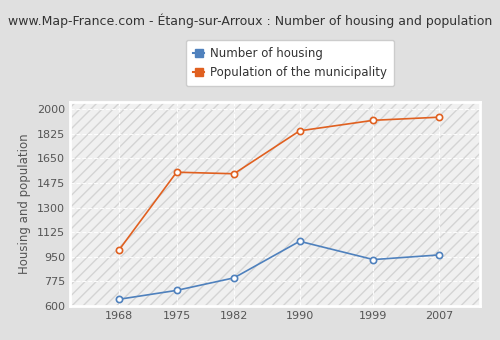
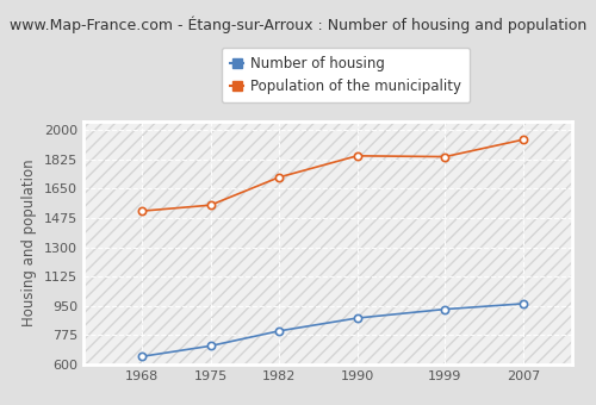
Population of the municipality/1968: 1000 -> 1520
Population of the municipality/1982: 1540 -> 1720
Number of housing/1990: 1060 -> 880
Population of the municipality/1999: 1920 -> 1840
